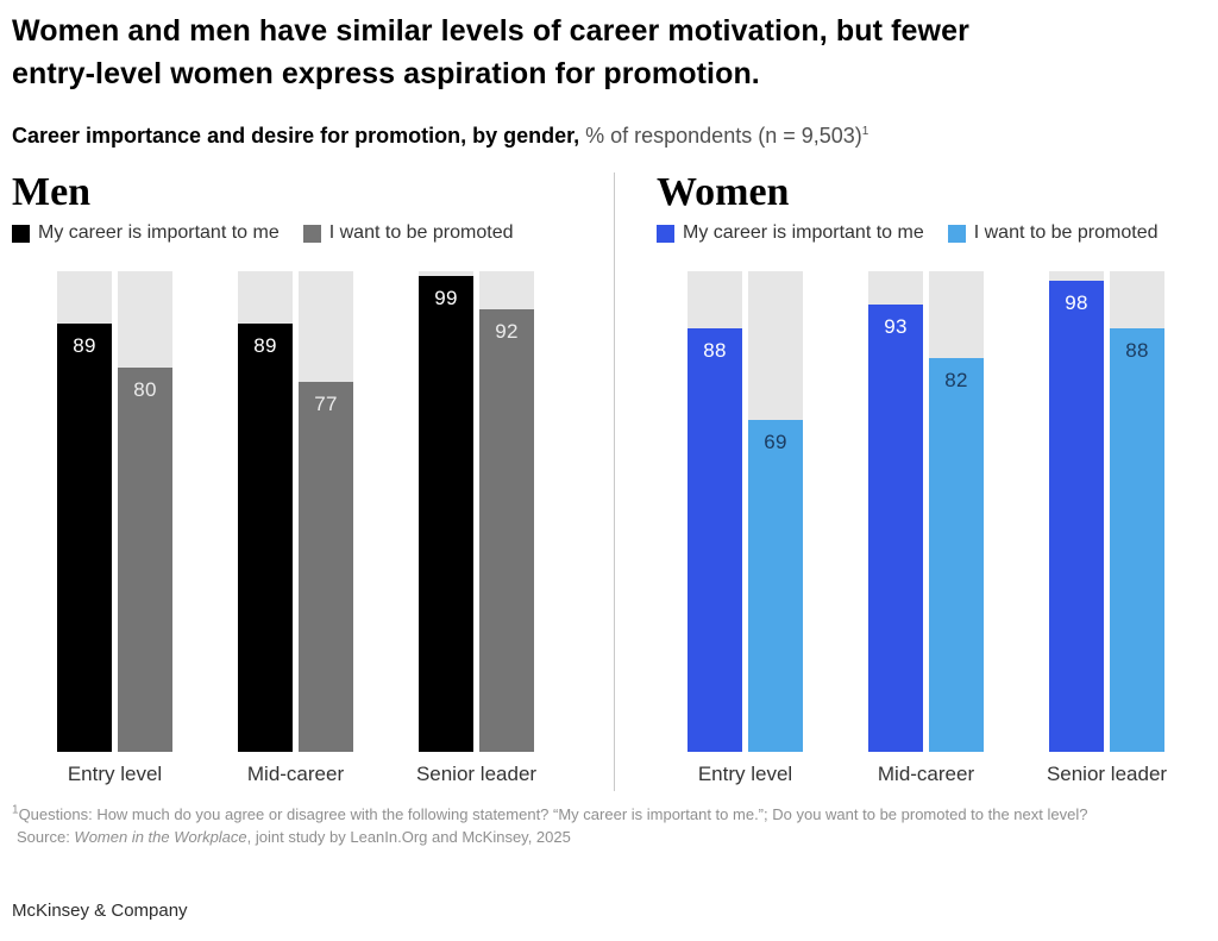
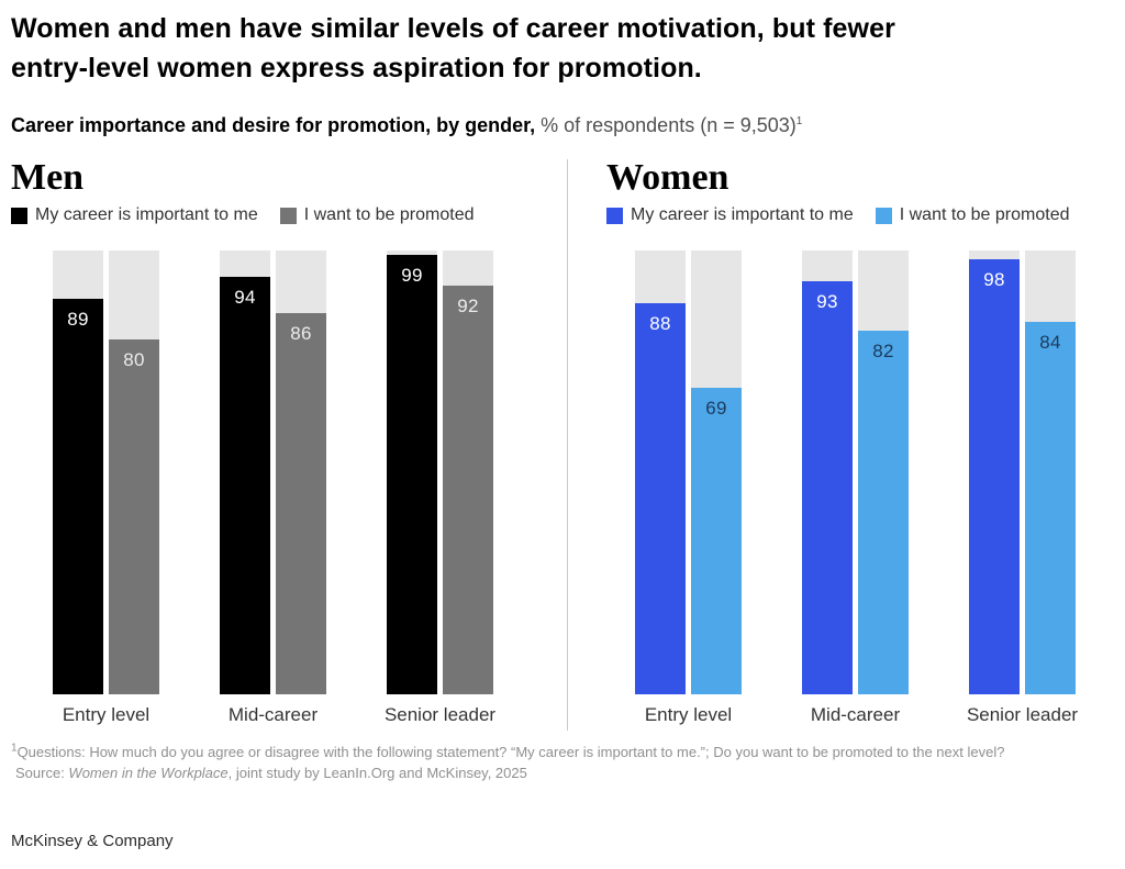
Men/My career is important to me/Mid-career: 89 -> 94
Men/I want to be promoted/Mid-career: 77 -> 86
Women/I want to be promoted/Senior leader: 88 -> 84
